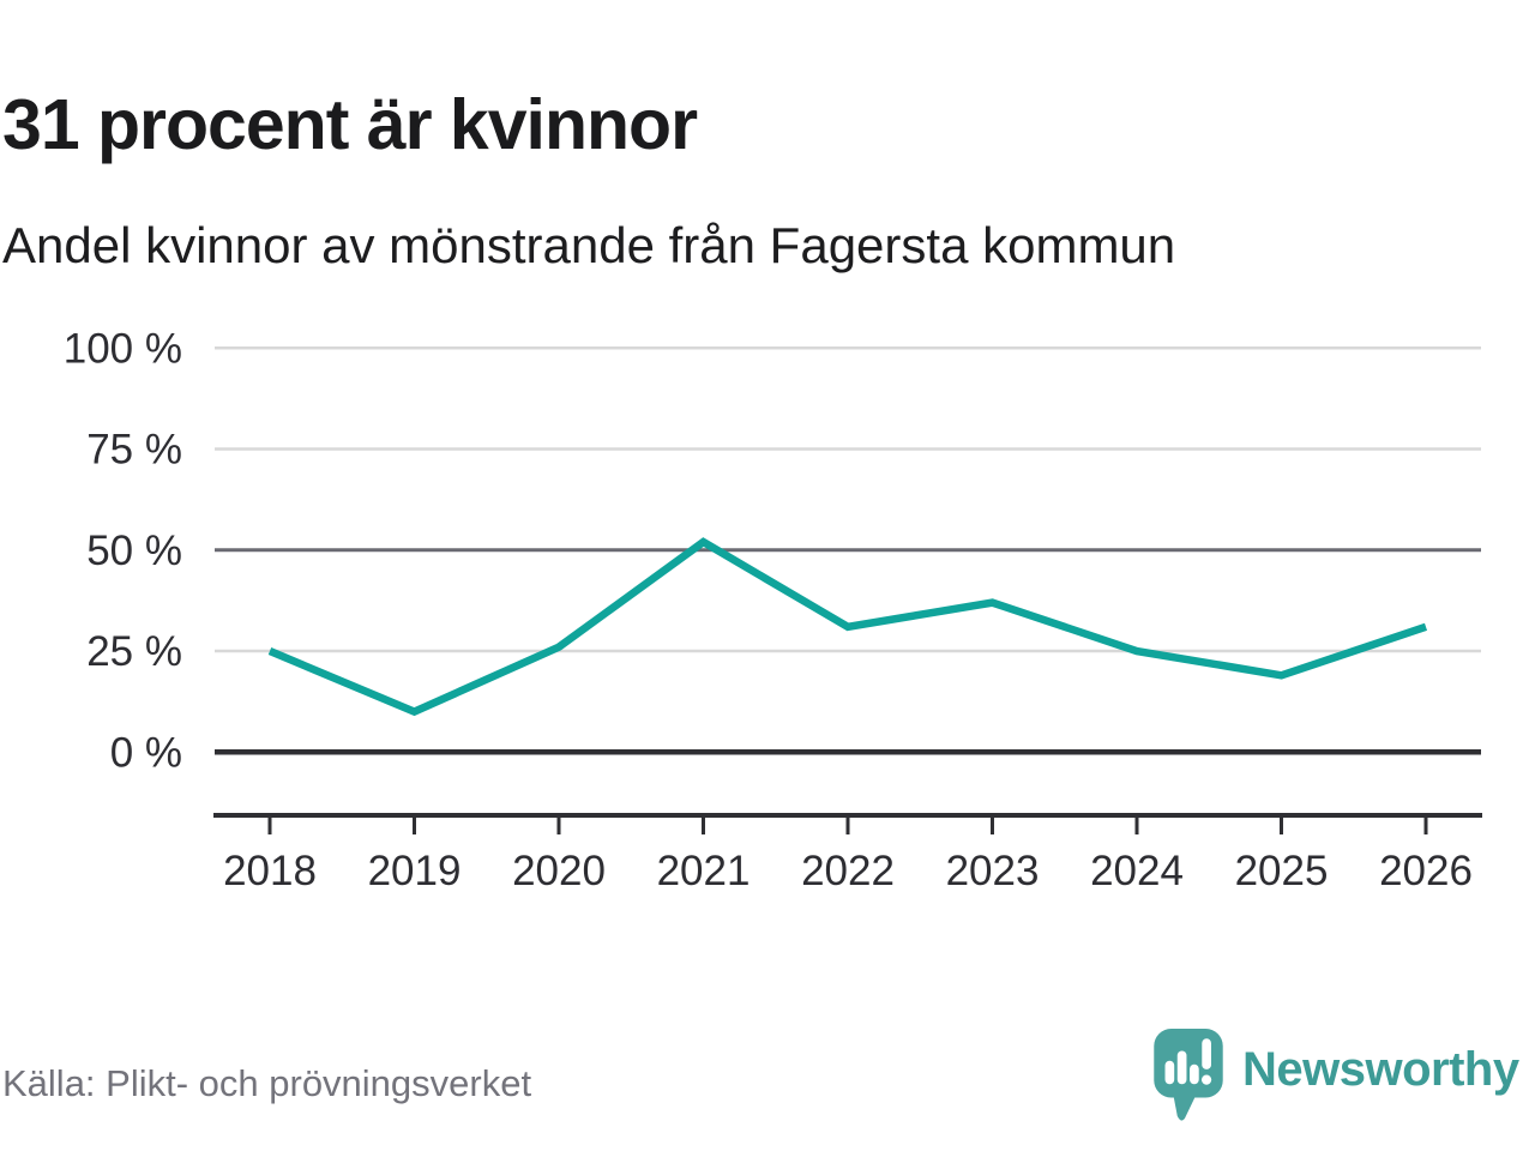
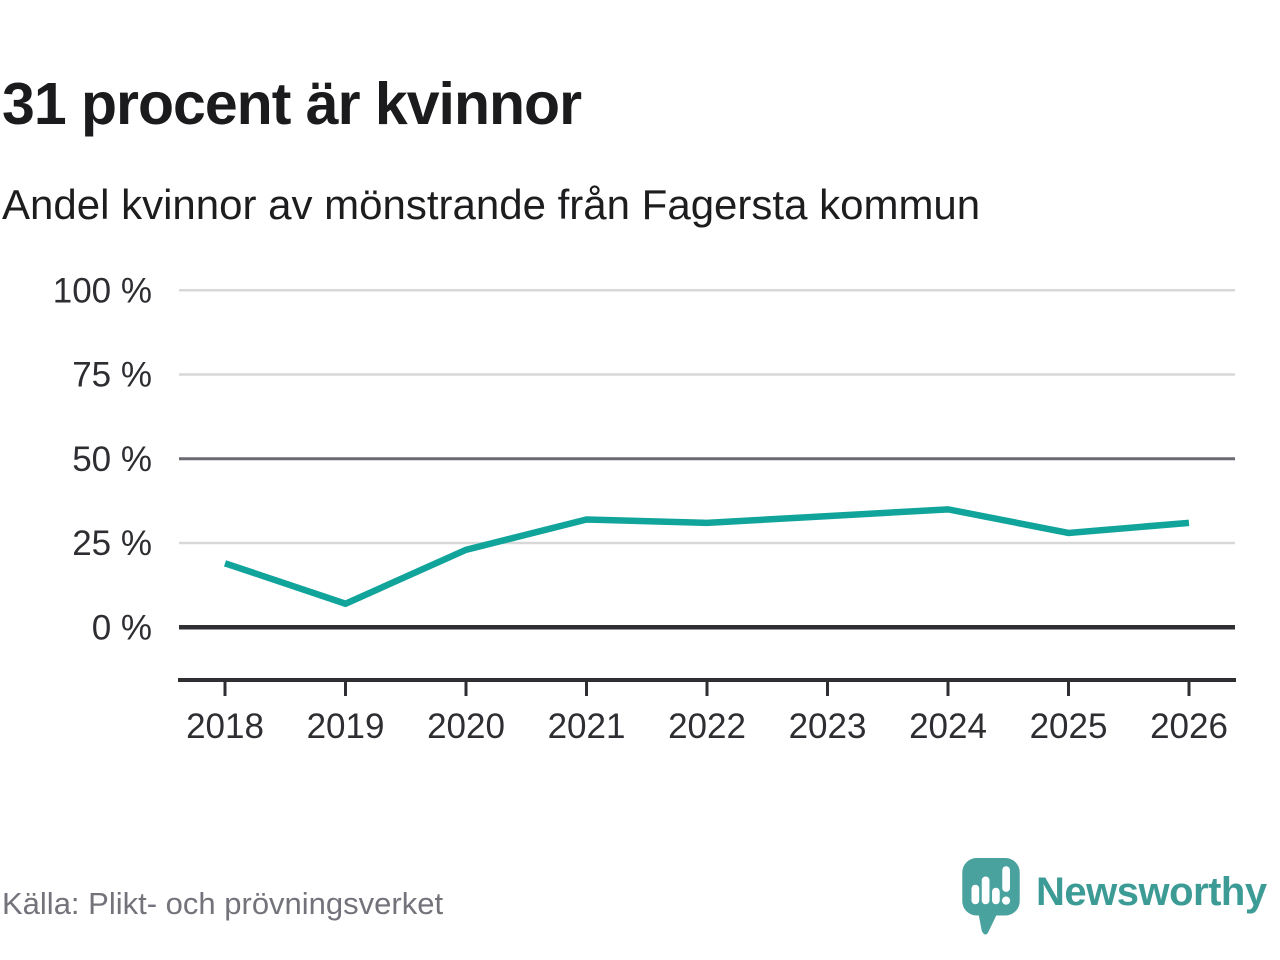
2018: 25% -> 19%
2019: 10% -> 7%
2020: 26% -> 23%
2021: 52% -> 32%
2023: 37% -> 33%
2024: 25% -> 35%
2025: 19% -> 28%
